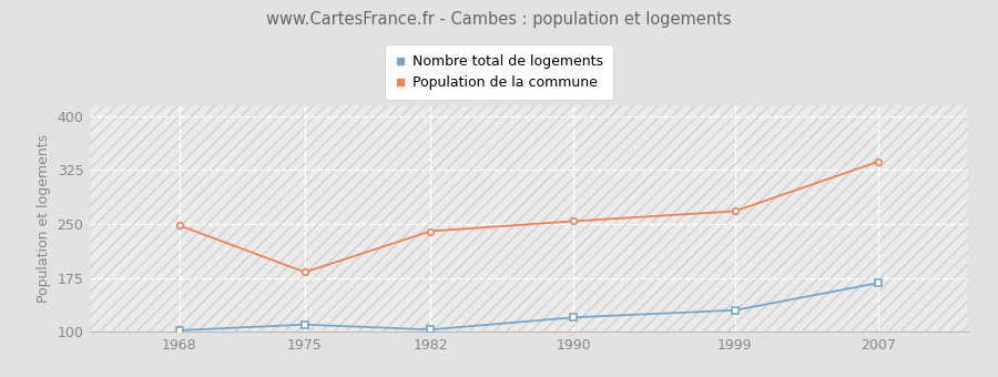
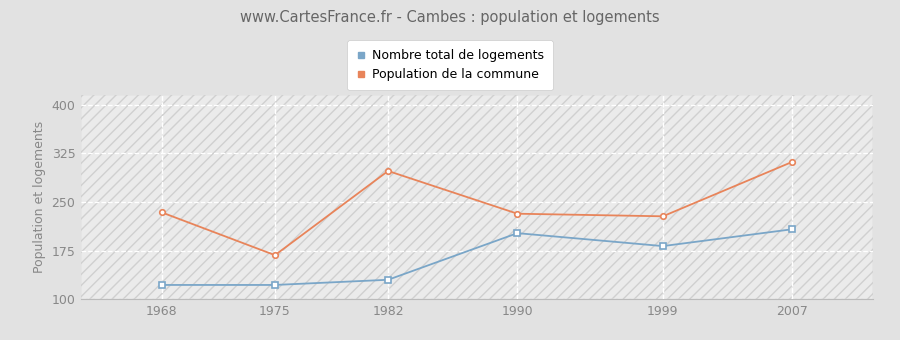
Nombre total de logements/1968: 102 -> 122
Population de la commune/1968: 248 -> 234
Nombre total de logements/1975: 110 -> 122
Population de la commune/1975: 183 -> 168
Nombre total de logements/1982: 103 -> 130
Population de la commune/1982: 240 -> 298
Nombre total de logements/1990: 120 -> 202
Population de la commune/1990: 254 -> 232
Nombre total de logements/1999: 130 -> 182
Population de la commune/1999: 268 -> 228
Nombre total de logements/2007: 168 -> 208
Population de la commune/2007: 337 -> 312
